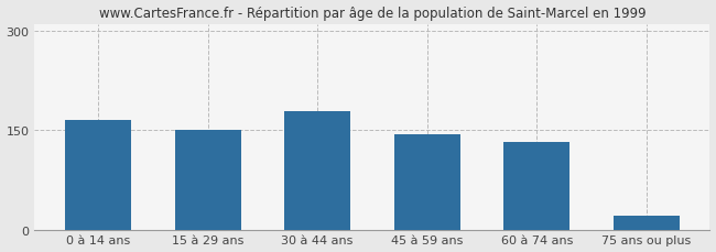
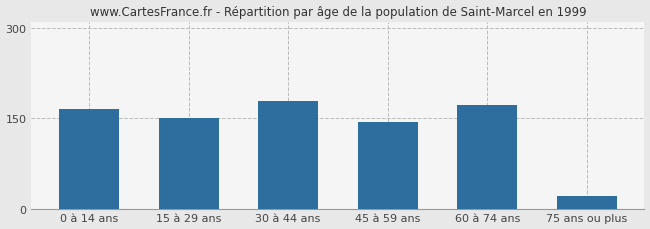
60 à 74 ans: 132 -> 172
